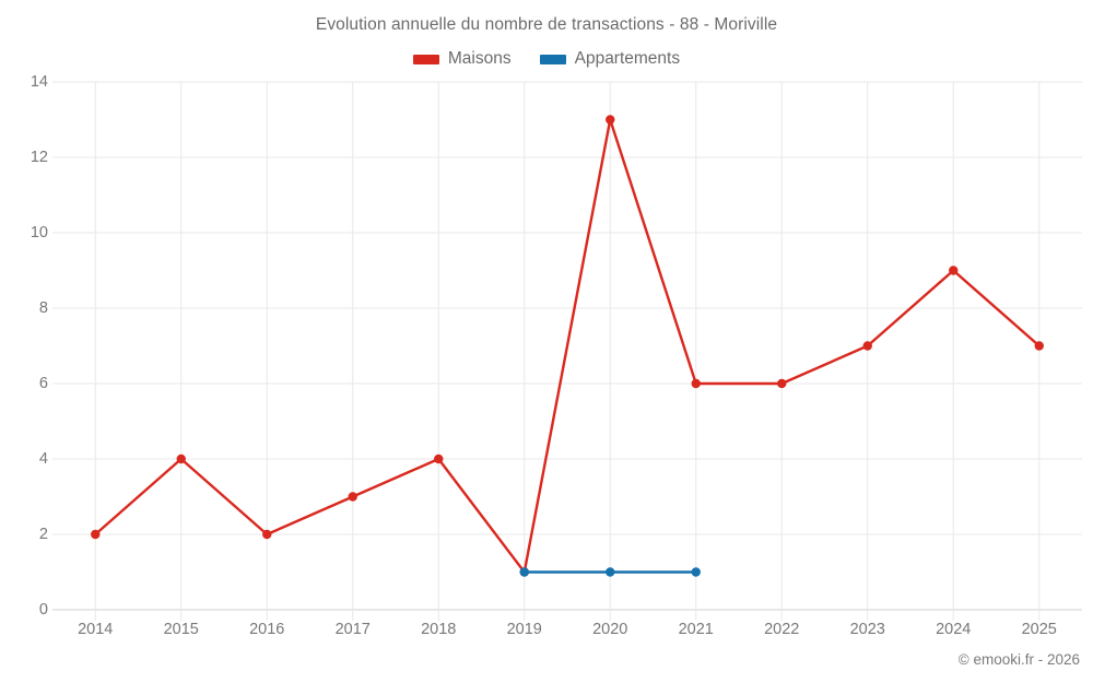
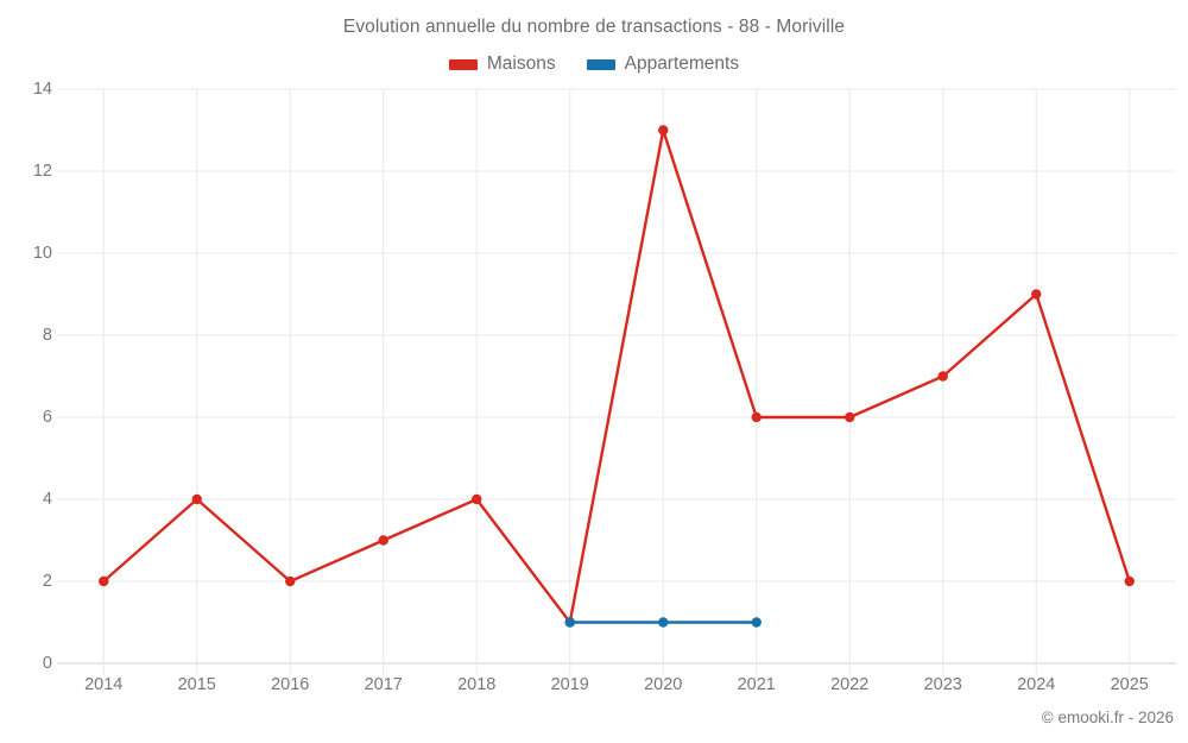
Maisons/2025: 7 -> 2
